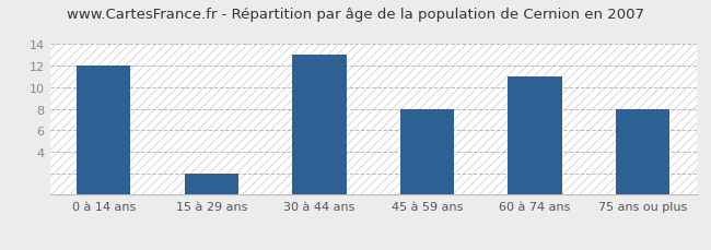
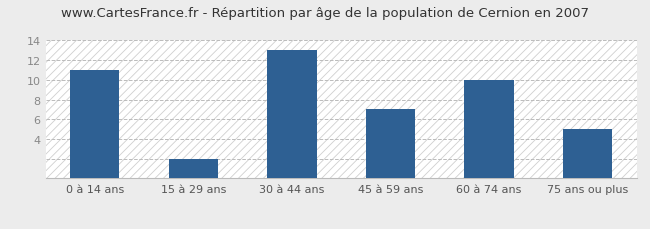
0 à 14 ans: 12 -> 11
45 à 59 ans: 8 -> 7
60 à 74 ans: 11 -> 10
75 ans ou plus: 8 -> 5
